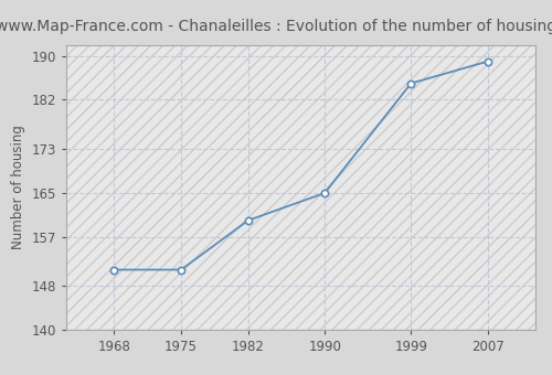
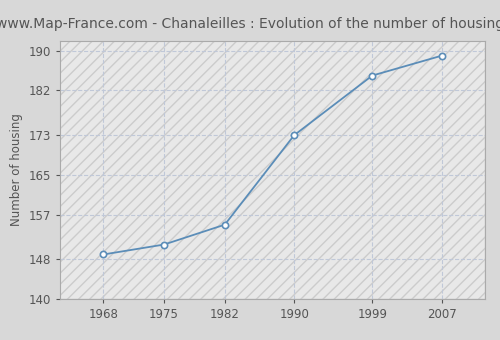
1968: 151 -> 149
1982: 160 -> 155
1990: 165 -> 173
